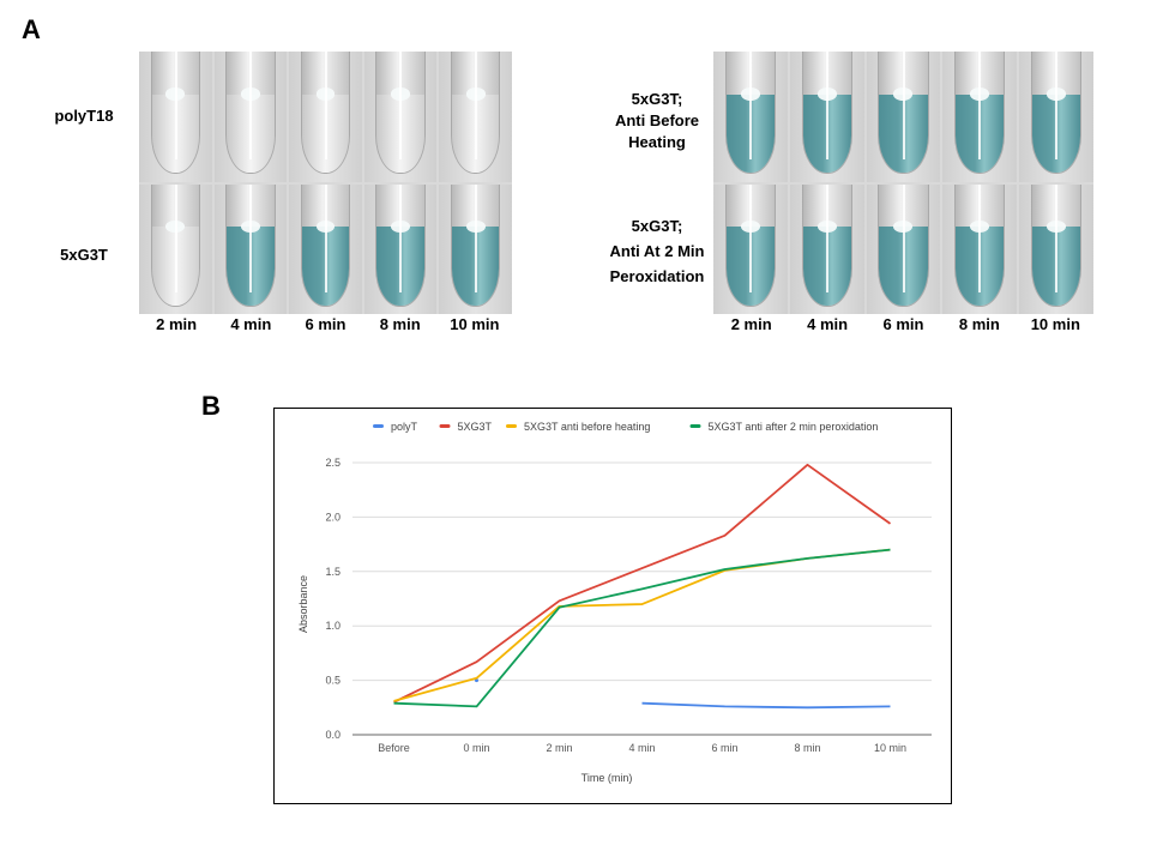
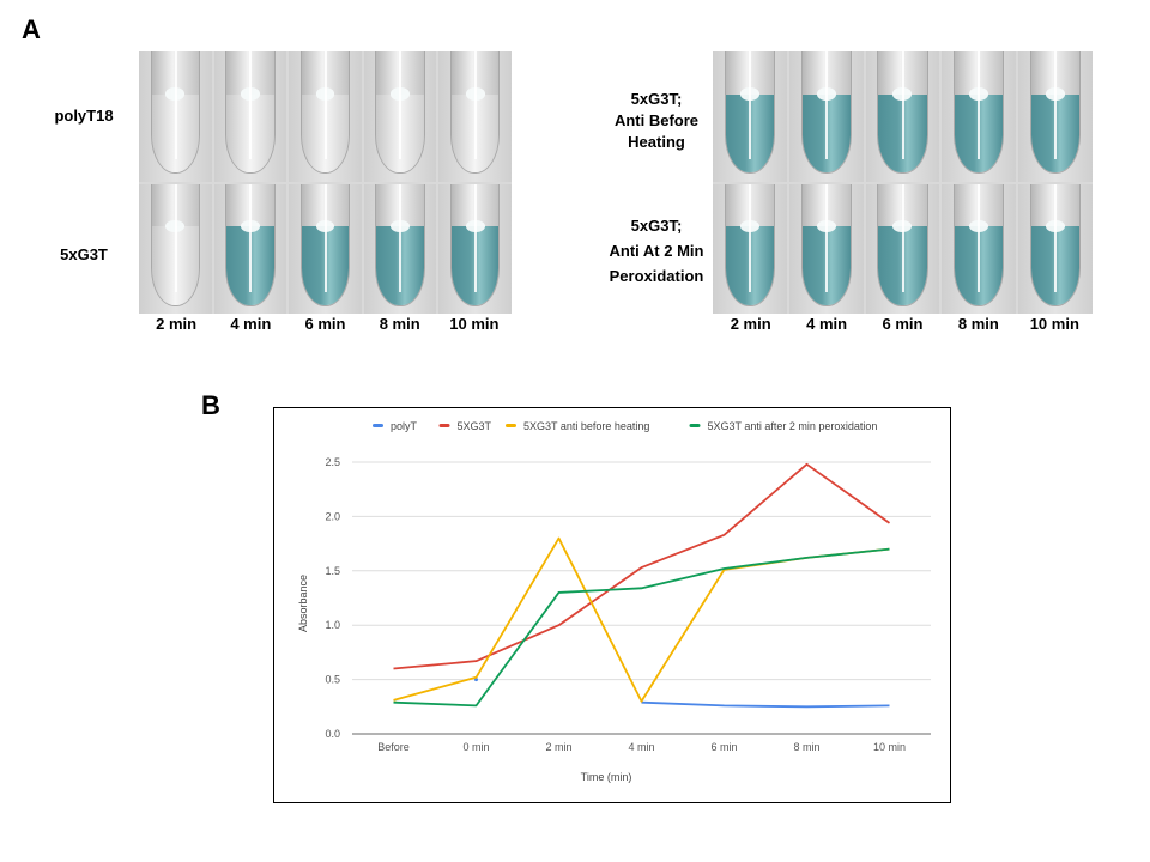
5XG3T/Before: 0.3 -> 0.6
5XG3T/2 min: 1.2 -> 1.0
5XG3T anti before heating/2 min: 1.2 -> 1.8
5XG3T anti after 2 min peroxidation/2 min: 1.2 -> 1.3
5XG3T anti before heating/4 min: 1.2 -> 0.3
